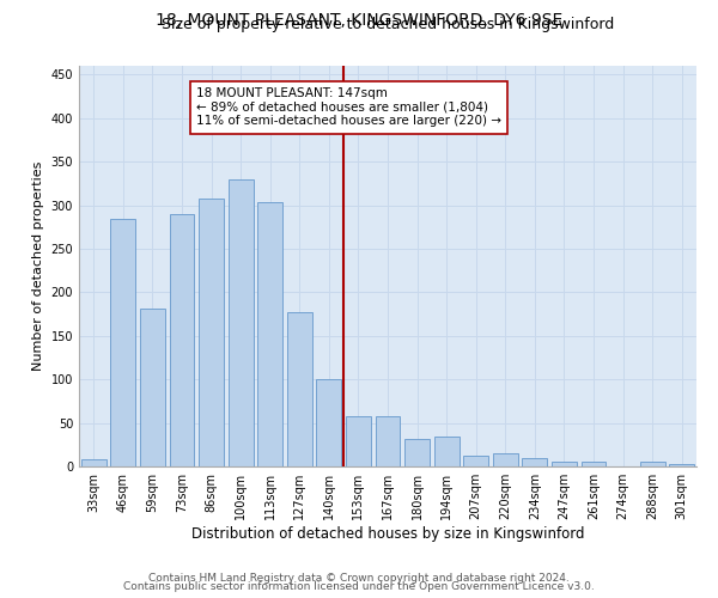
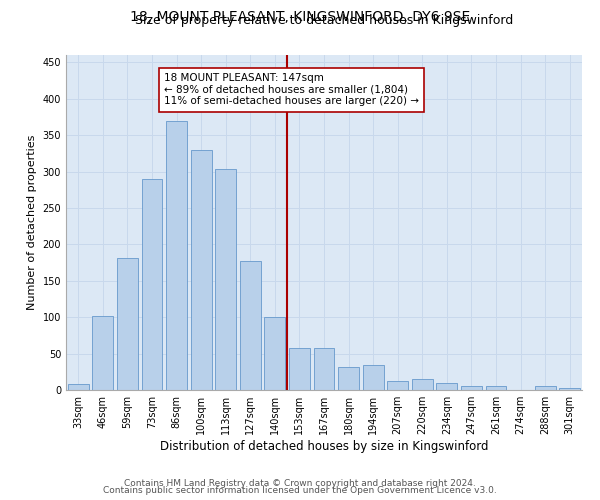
46sqm: 284 -> 102
86sqm: 308 -> 370
